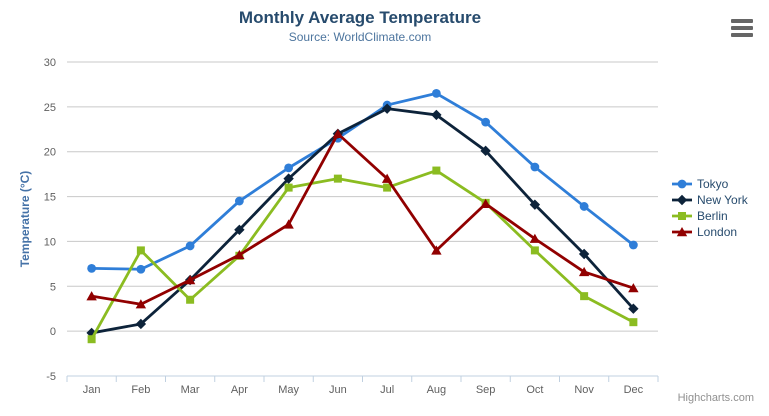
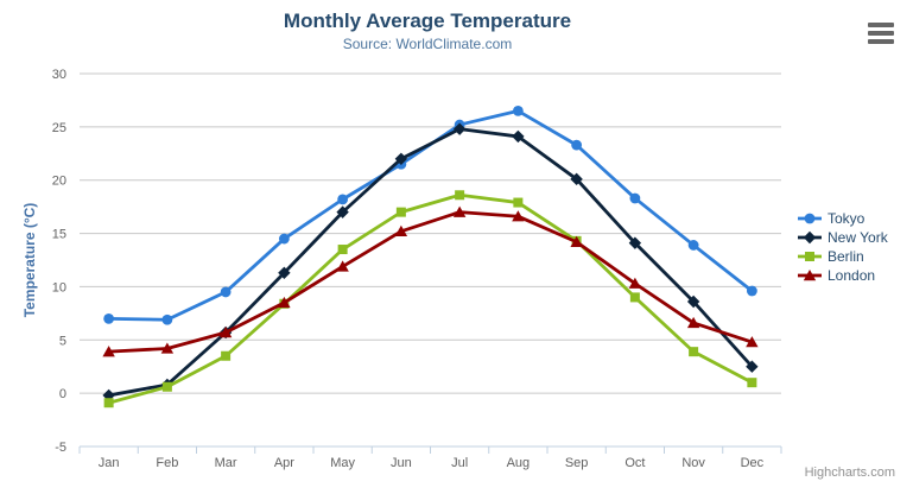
Berlin/Feb: 9 -> 1
London/Feb: 3 -> 4
Berlin/May: 16 -> 14
London/Jun: 22 -> 15
Berlin/Jul: 16 -> 19
London/Aug: 9 -> 17
